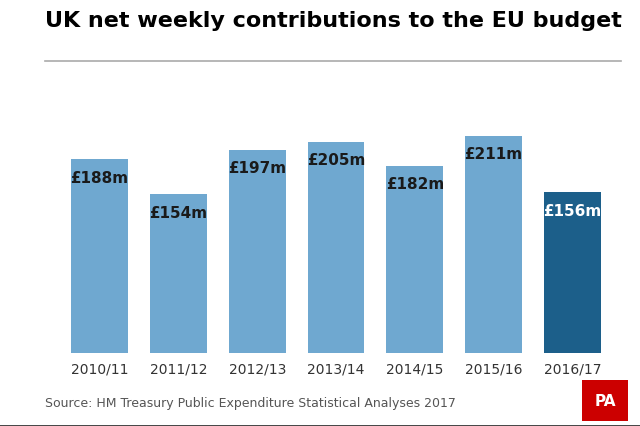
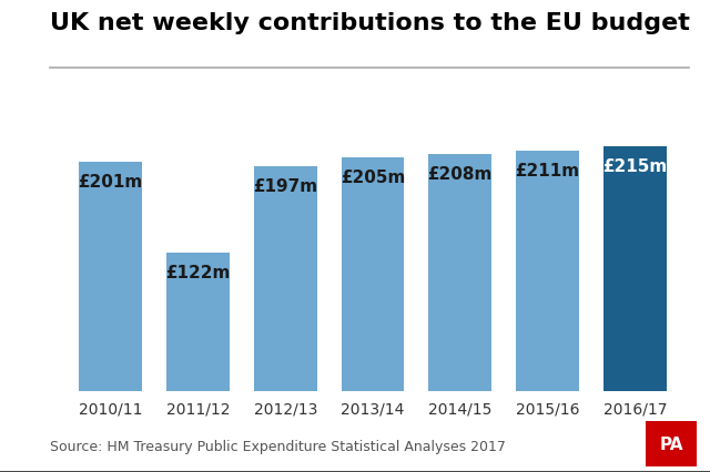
2010/11: £188m -> £201m
2011/12: £154m -> £122m
2014/15: £182m -> £208m
2016/17: £156m -> £215m
